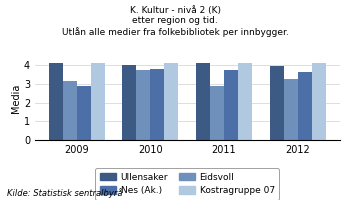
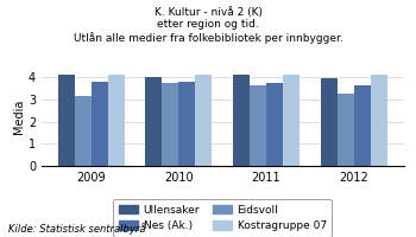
Nes (Ak.)/2009: 2.9 -> 3.8
Eidsvoll/2011: 2.9 -> 3.6
